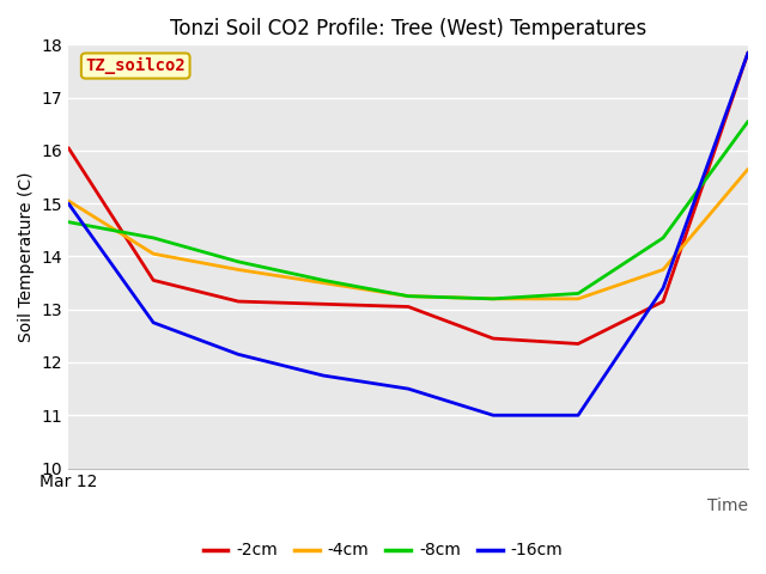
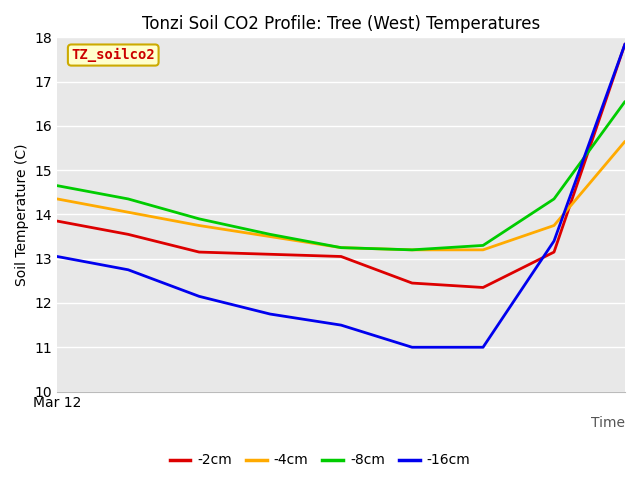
-2cm/Mar 12: 16.05 -> 13.85
-4cm/Mar 12: 15.05 -> 14.35
-16cm/Mar 12: 15.00 -> 13.05
